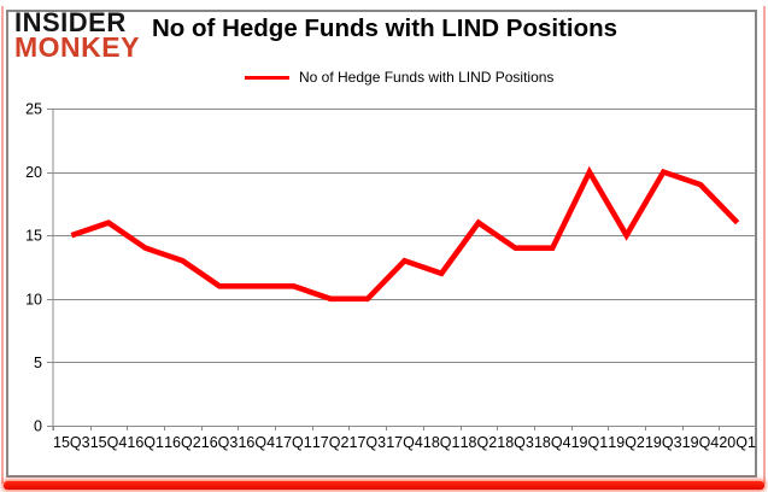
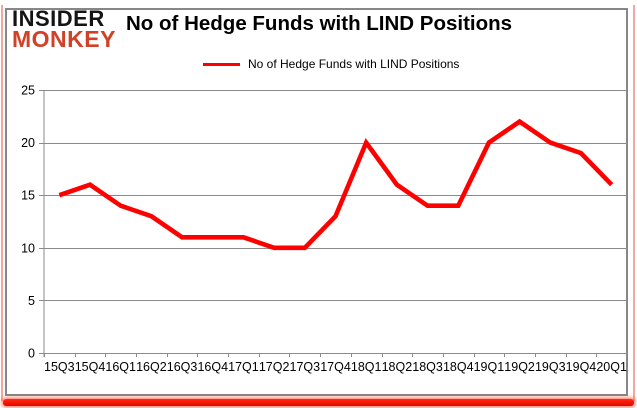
18Q1: 12 -> 20
19Q2: 15 -> 22
